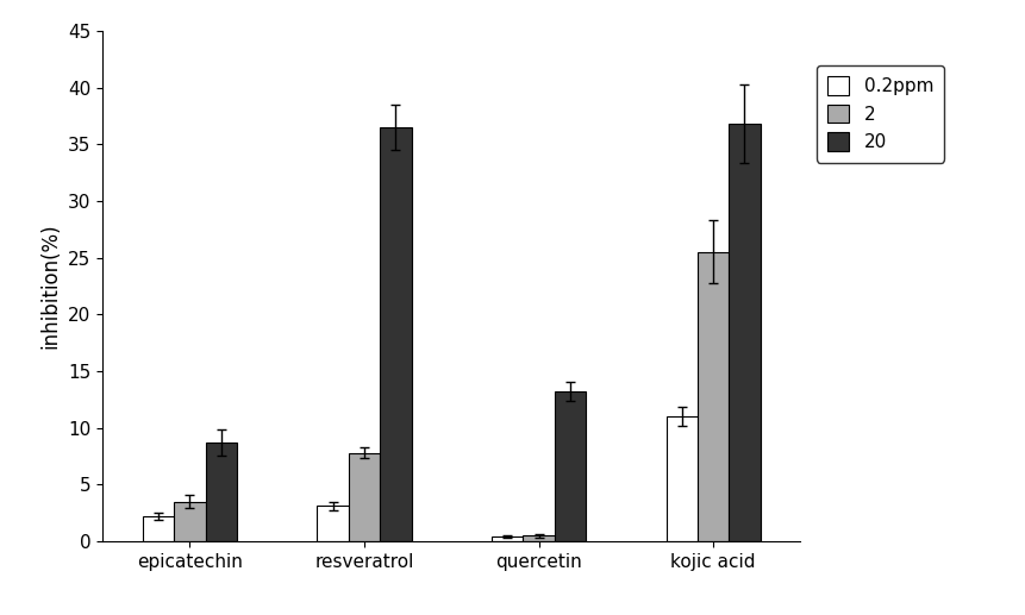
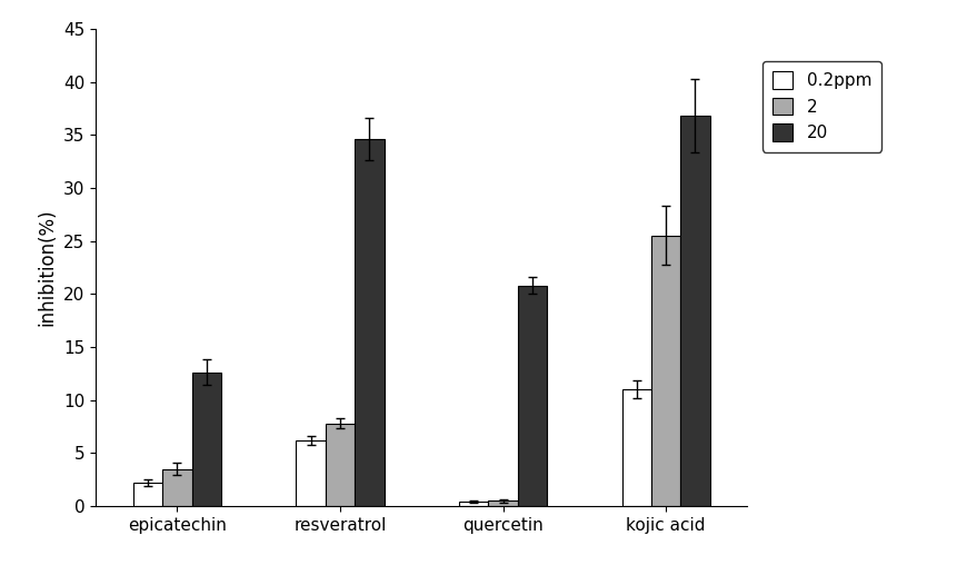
20/epicatechin: 8.7 -> 12.6
0.2ppm/resveratrol: 3.1 -> 6.2
20/resveratrol: 36.5 -> 34.6
20/quercetin: 13.2 -> 20.8
